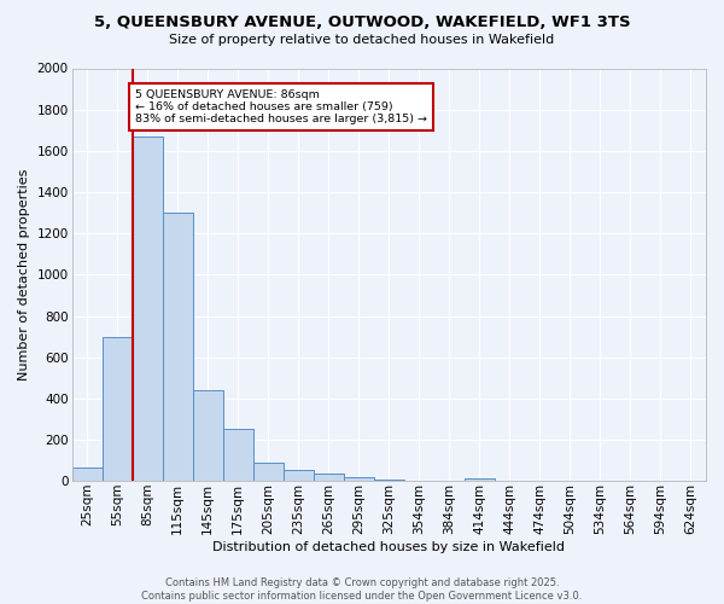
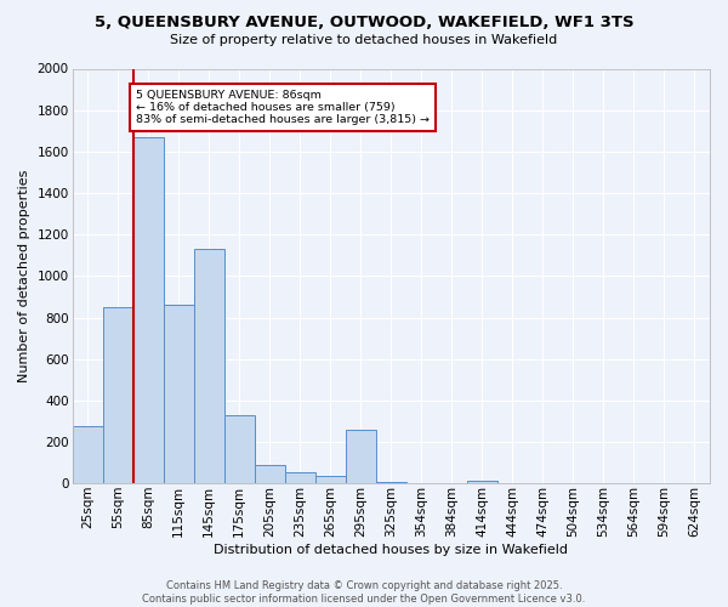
25sqm: 60 -> 280
55sqm: 700 -> 850
115sqm: 1300 -> 860
145sqm: 440 -> 1130
175sqm: 260 -> 330
295sqm: 20 -> 260
